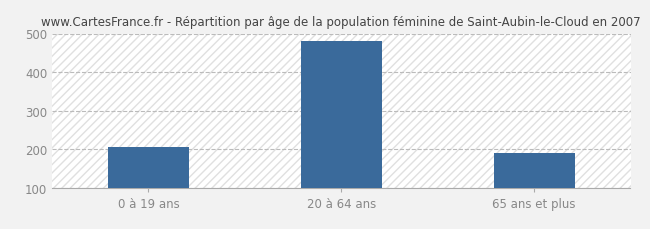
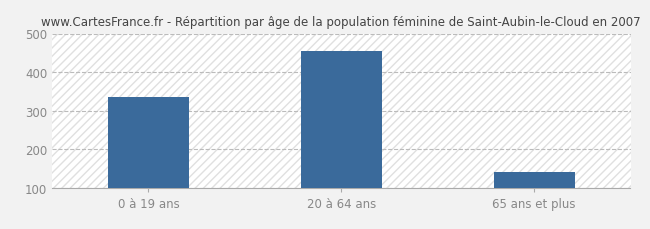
0 à 19 ans: 205 -> 335
20 à 64 ans: 480 -> 455
65 ans et plus: 190 -> 140
